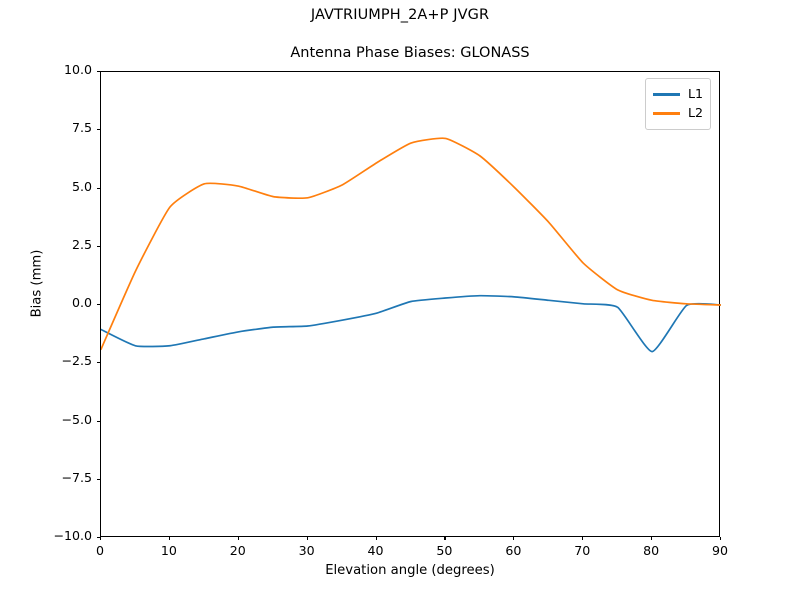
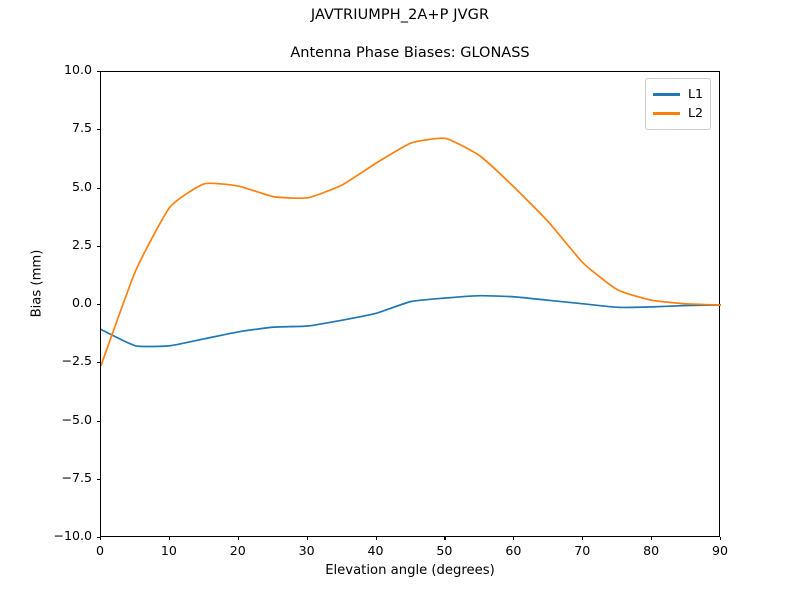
L2/0: -1.9 -> -2.6
L1/80: -2.0 -> -0.1
